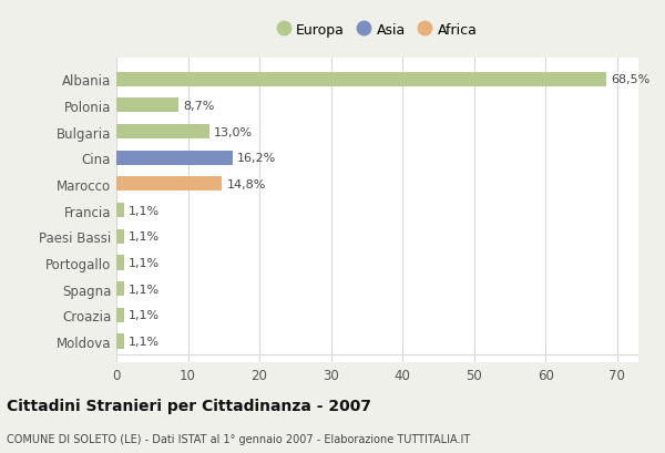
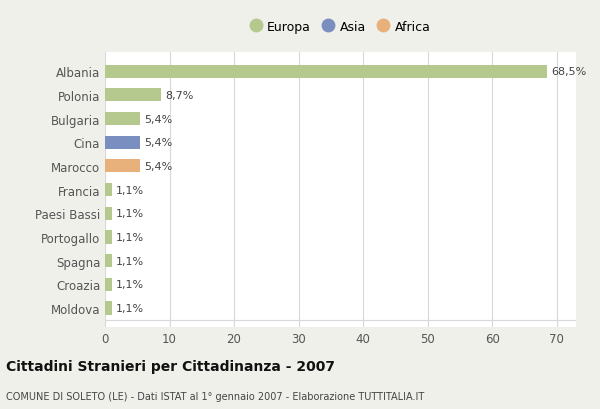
Bulgaria: 13,0% -> 5,4%
Cina: 16,2% -> 5,4%
Marocco: 14,8% -> 5,4%
